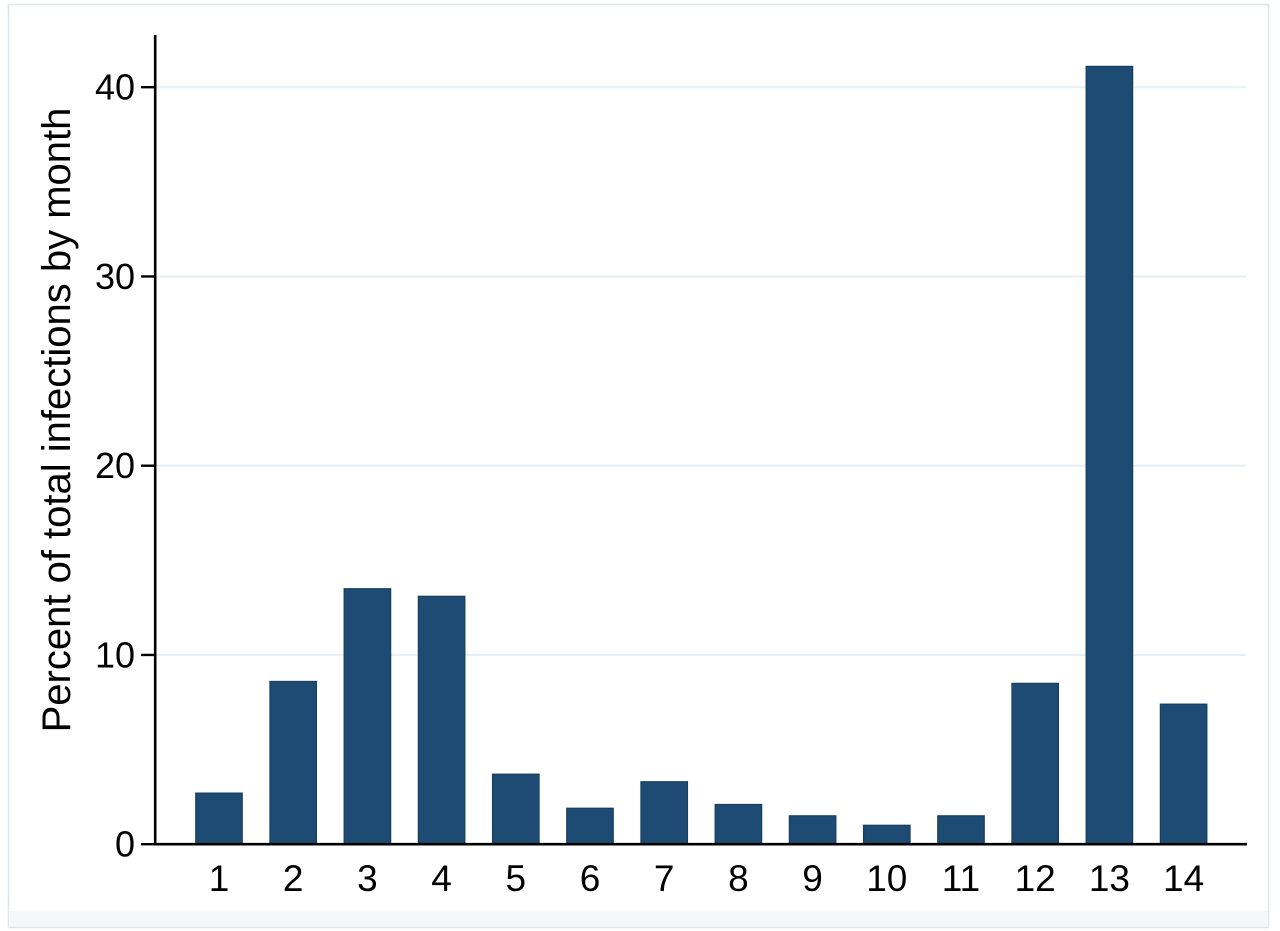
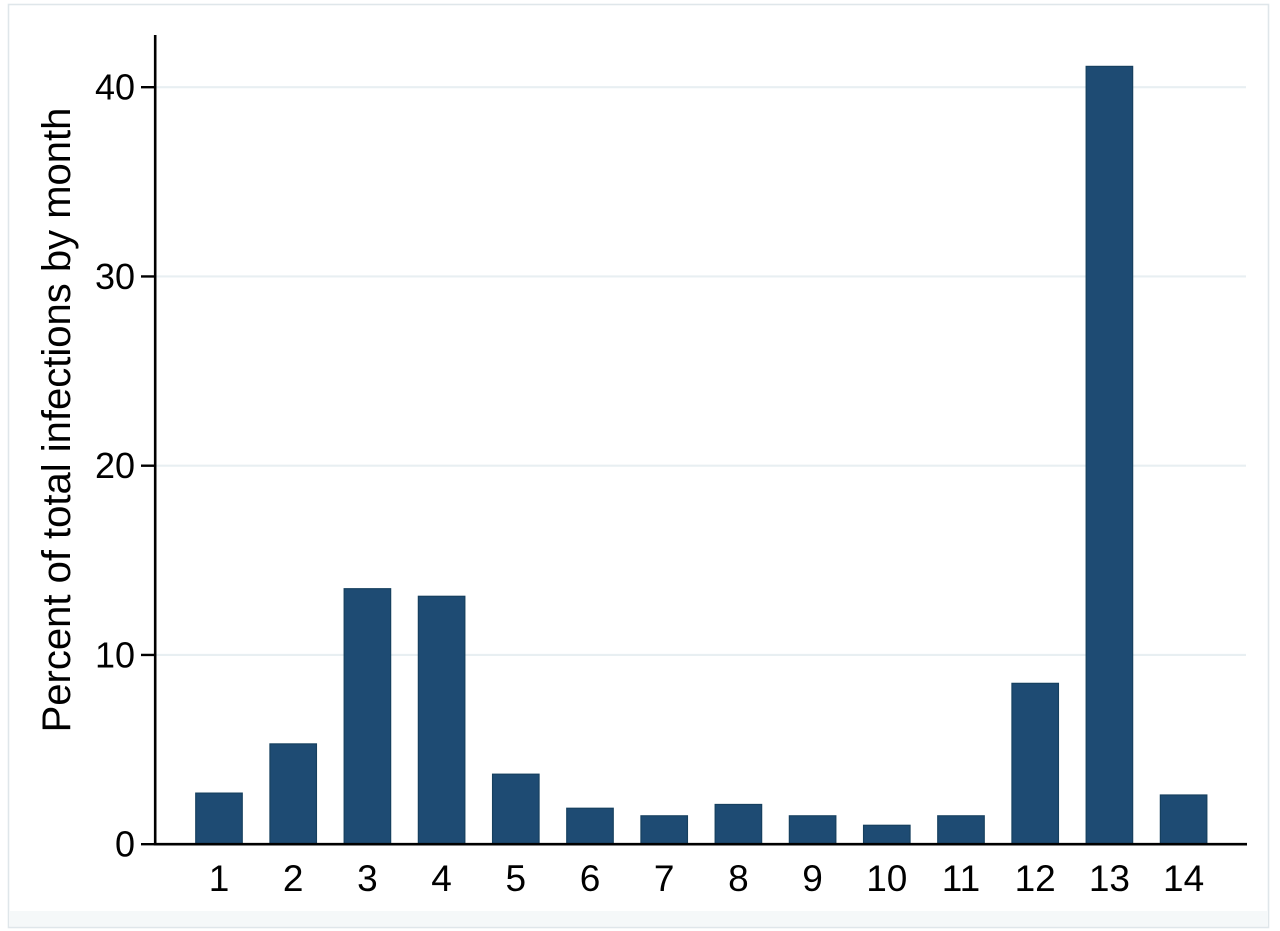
2: 8.6 -> 5.3
7: 3.3 -> 1.5
14: 7.4 -> 2.6
